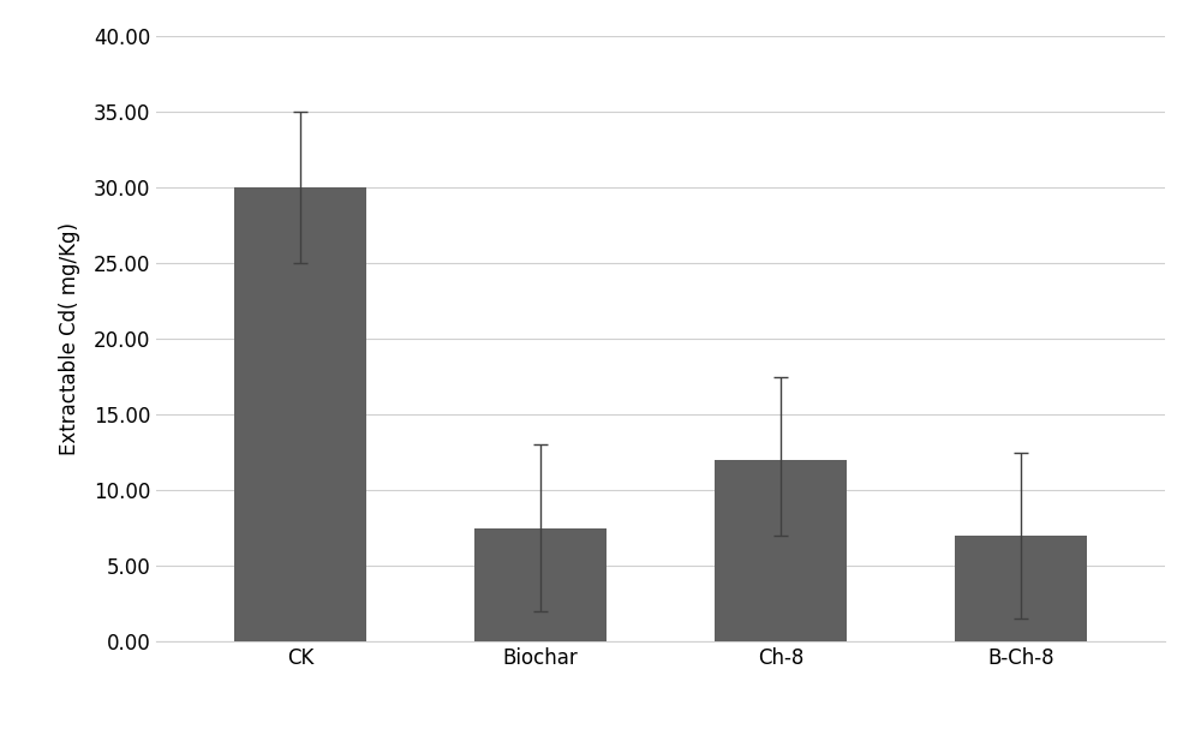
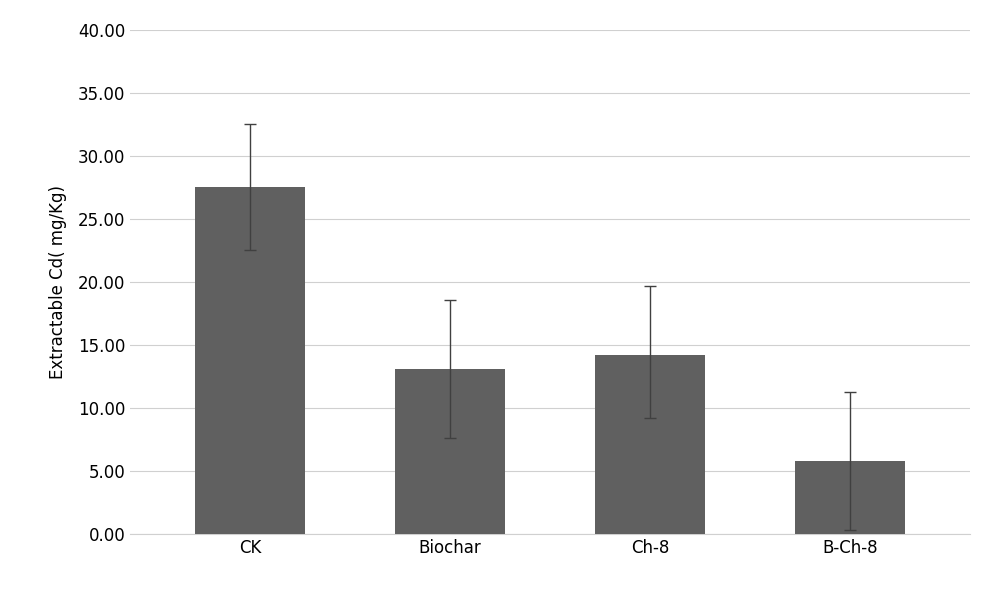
CK: 30.0 -> 27.6
Biochar: 7.5 -> 13.1
Ch-8: 12.0 -> 14.2
B-Ch-8: 7.0 -> 5.8
